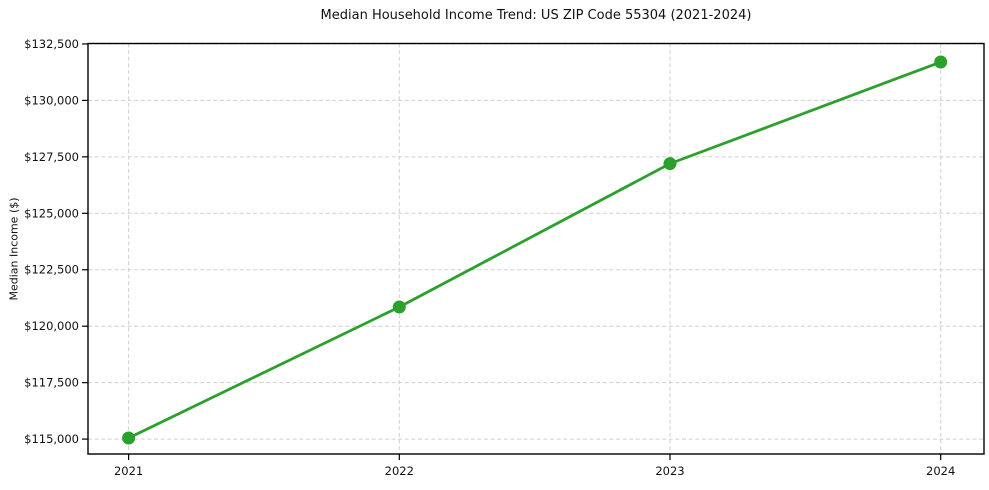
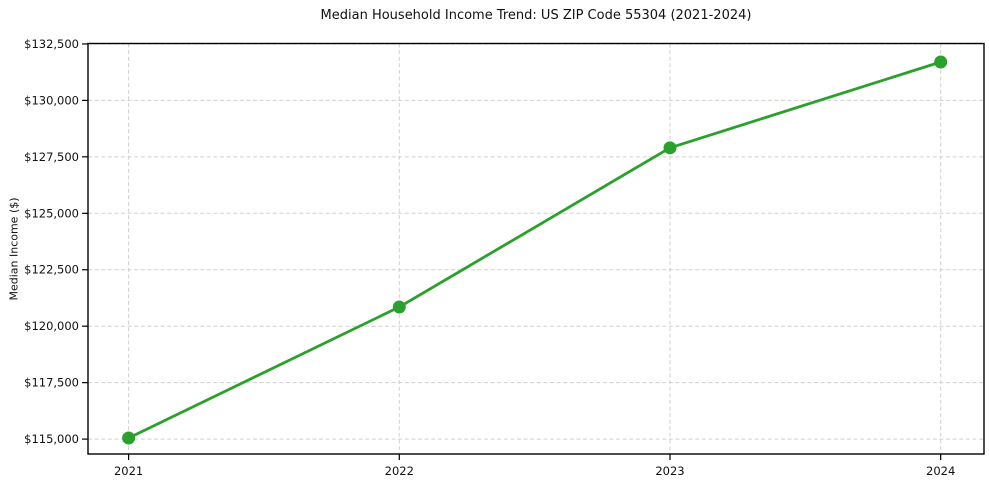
2023: $127200 -> $127900
